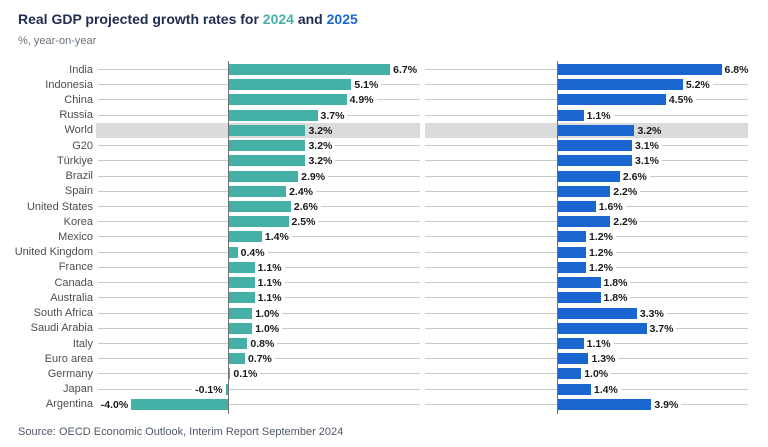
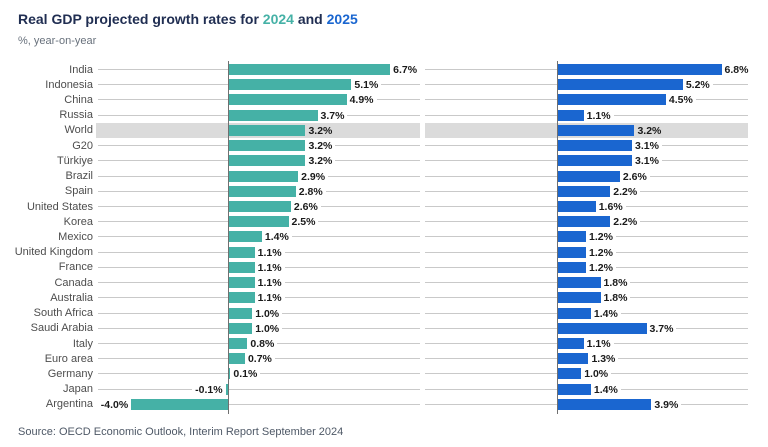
2024/Spain: 2.4% -> 2.8%
2024/United Kingdom: 0.4% -> 1.1%
2025/South Africa: 3.3% -> 1.4%
